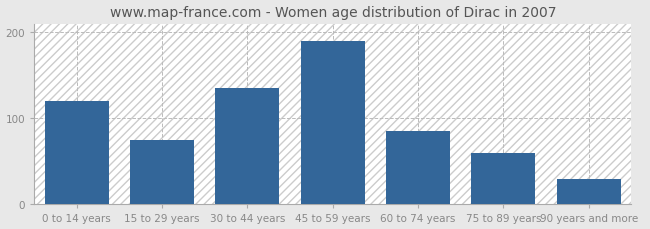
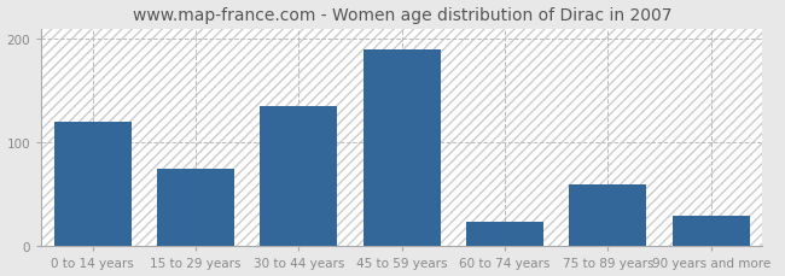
60 to 74 years: 85 -> 24
